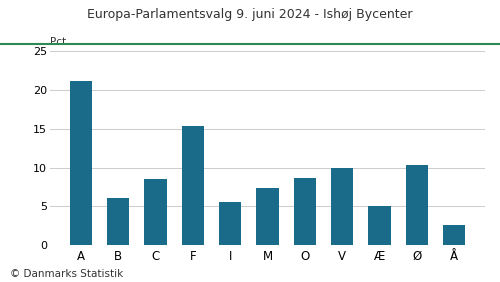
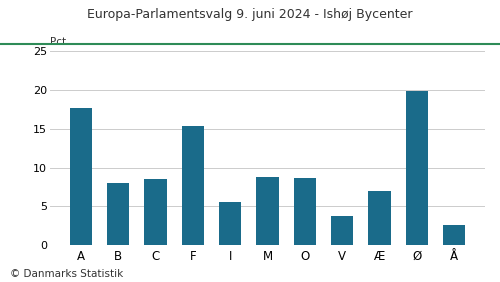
A: 21.1 -> 17.6
B: 6.1 -> 8.0
M: 7.4 -> 8.8
V: 10.0 -> 3.8
Æ: 5.0 -> 7.0
Ø: 10.3 -> 19.8
